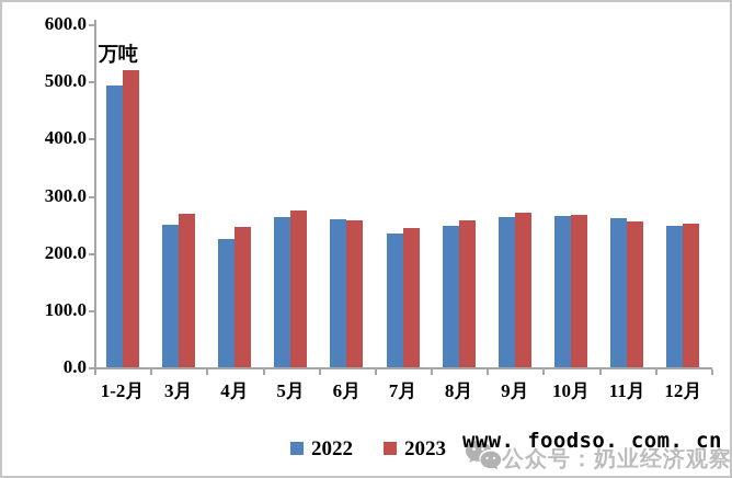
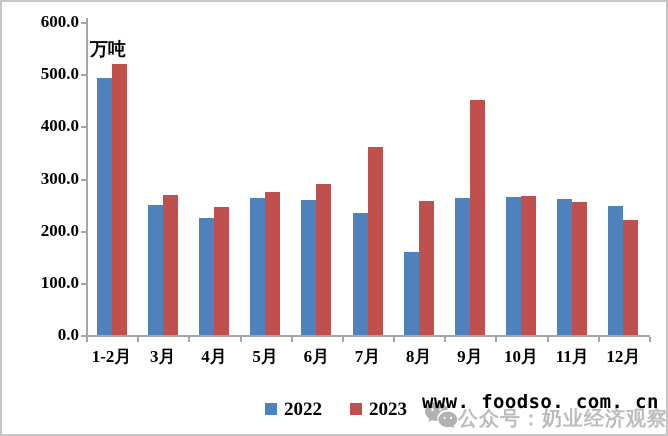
2023/6月: 260 -> 290
2023/7月: 240 -> 360
2022/8月: 250 -> 160
2023/9月: 270 -> 450
2023/12月: 250 -> 220
